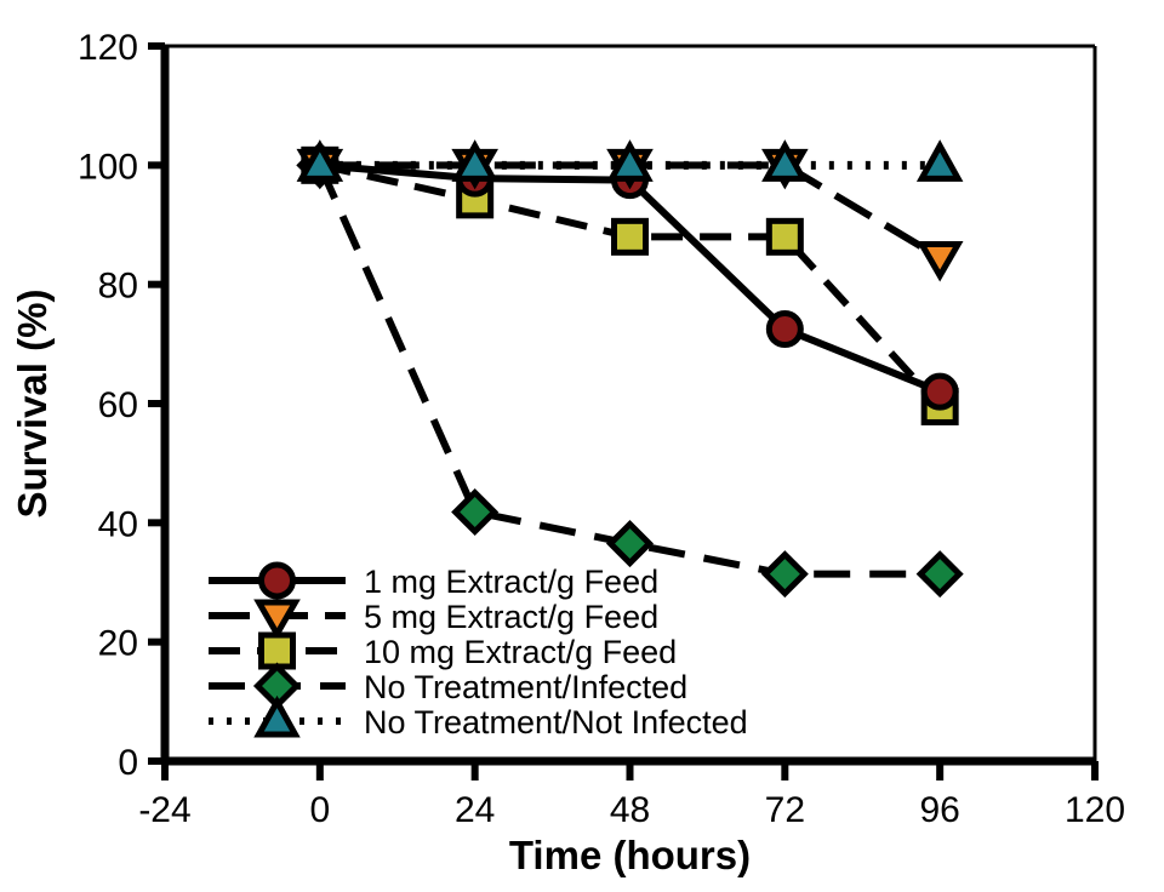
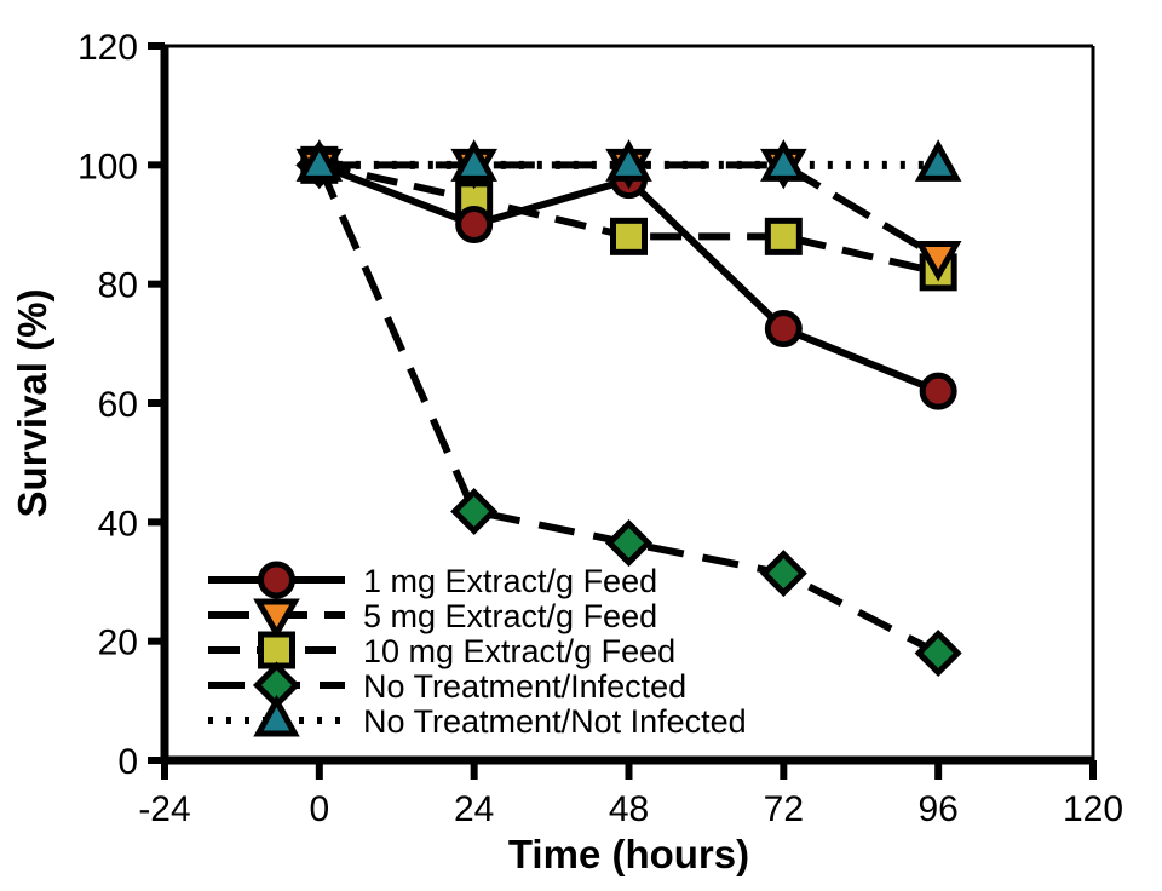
1 mg Extract/g Feed/24: 98 -> 90
10 mg Extract/g Feed/96: 60 -> 82
No Treatment/Infected/96: 31 -> 18
